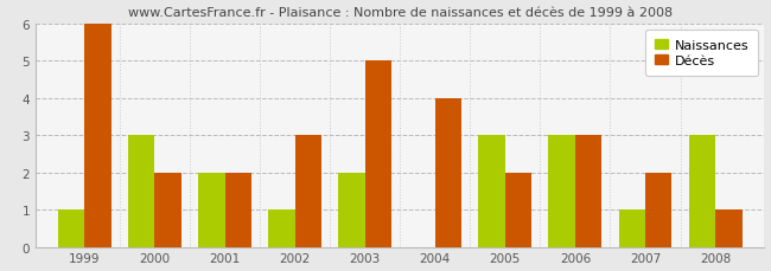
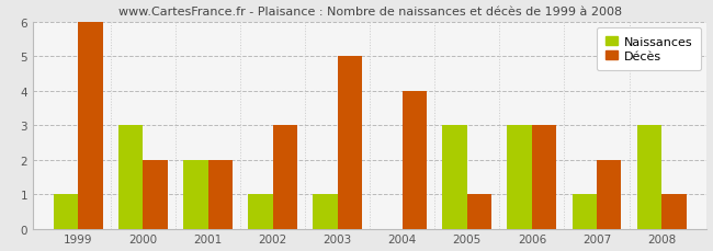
Naissances/2003: 2 -> 1
Décès/2005: 2 -> 1
